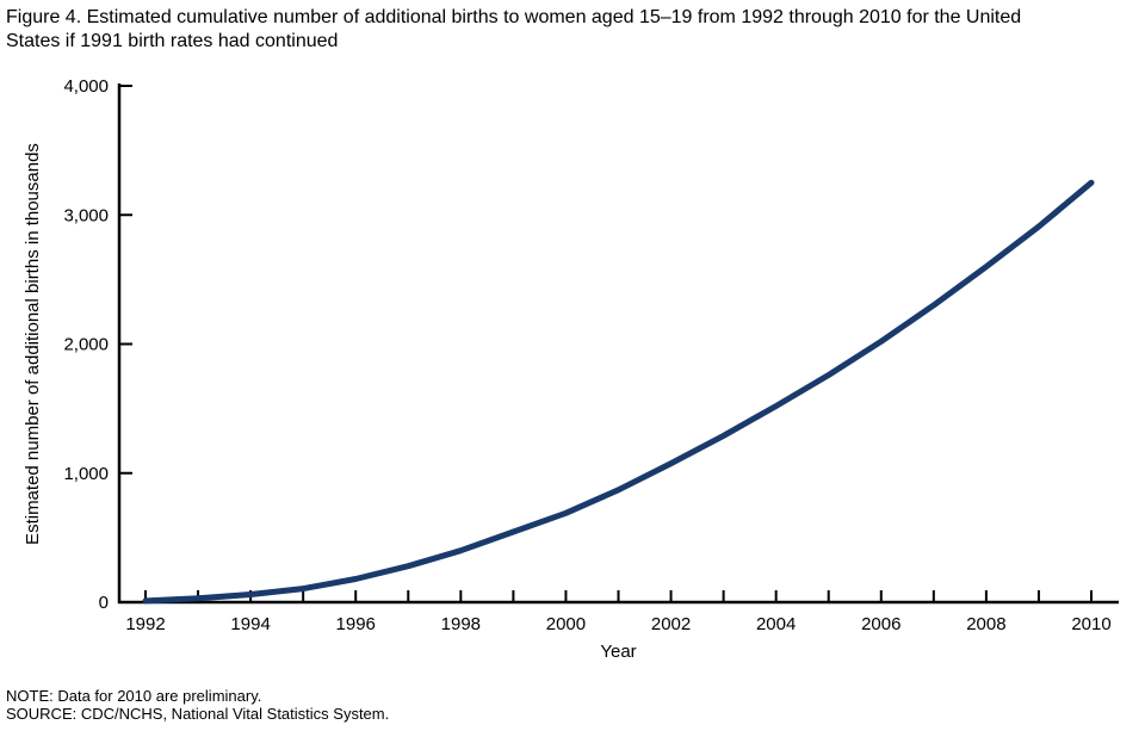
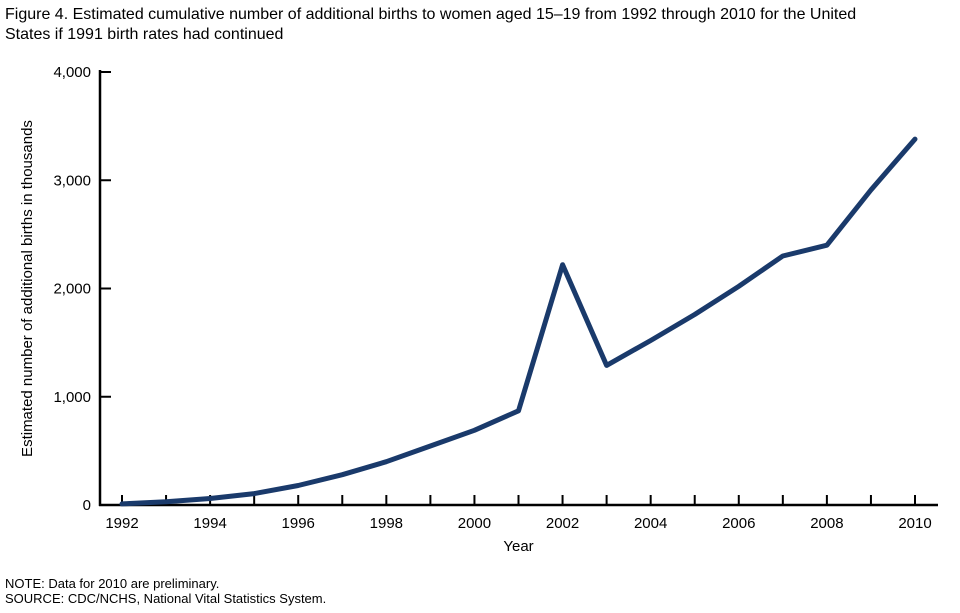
2002: 1080 -> 2220
2008: 2600 -> 2400
2010: 3250 -> 3380
